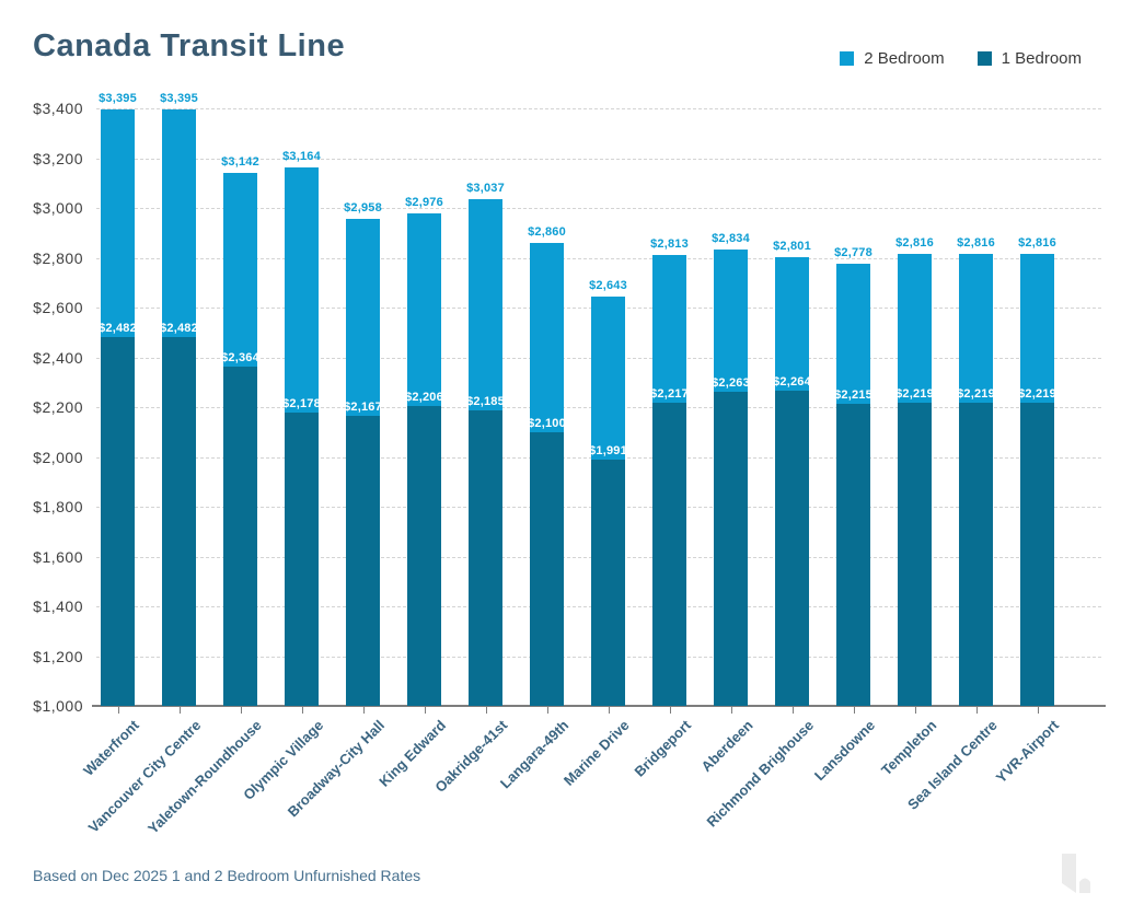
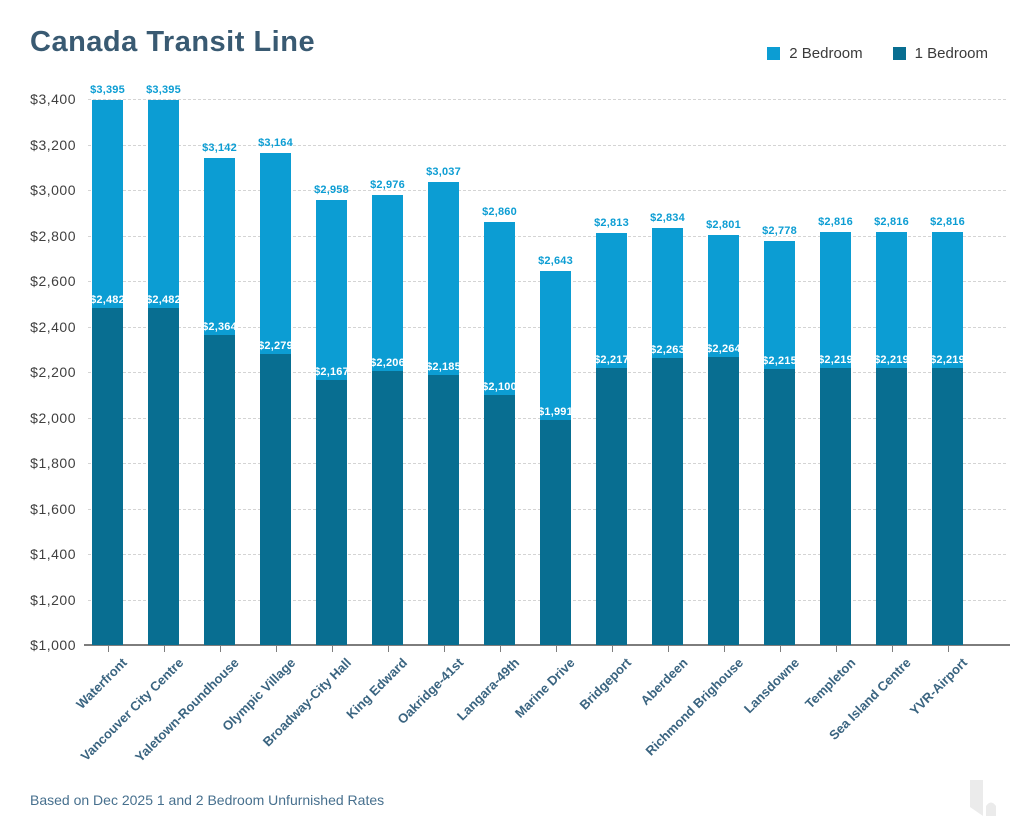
1 Bedroom/Olympic Village: $2,178 -> $2,279
